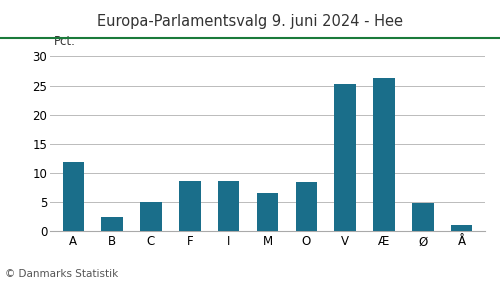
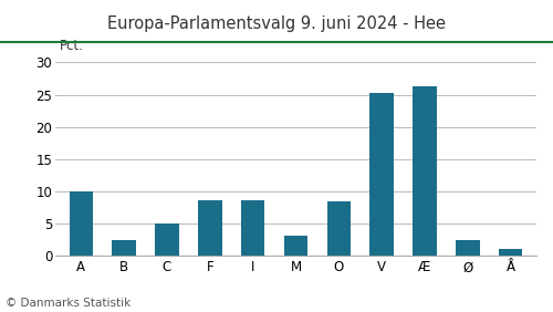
A: 11.8 -> 10.0
M: 6.6 -> 3.1
Ø: 4.8 -> 2.5
